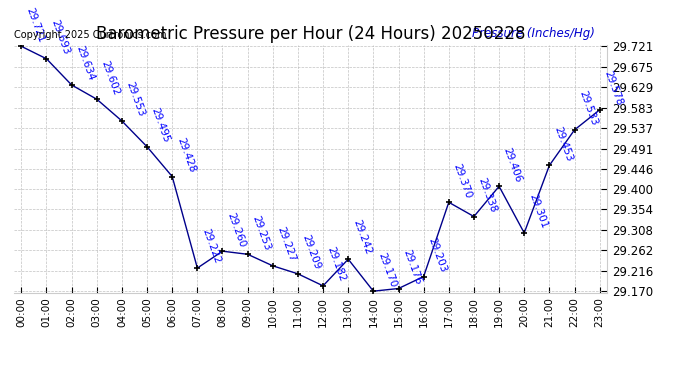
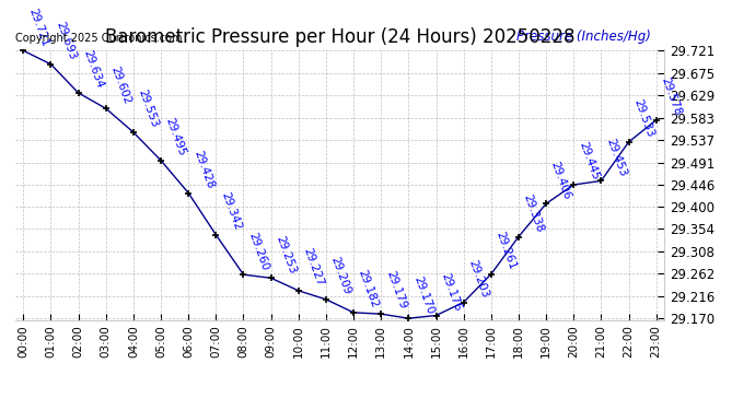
07:00: 29.222 -> 29.342
13:00: 29.242 -> 29.179
17:00: 29.370 -> 29.261
20:00: 29.301 -> 29.445
